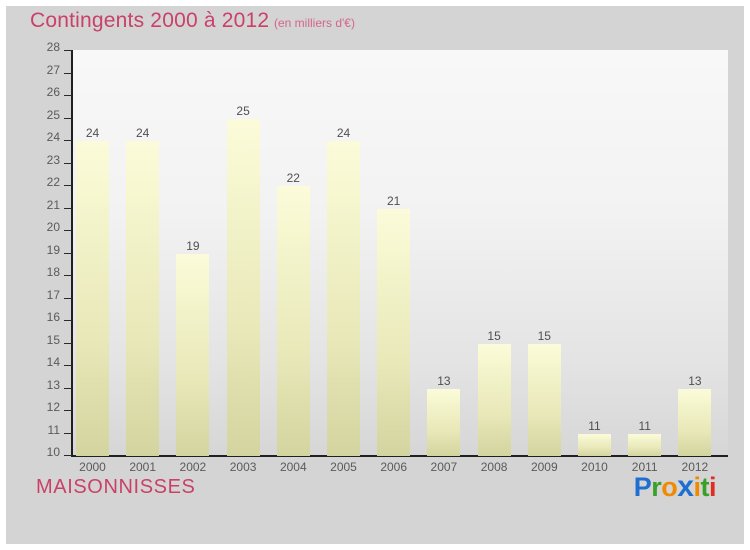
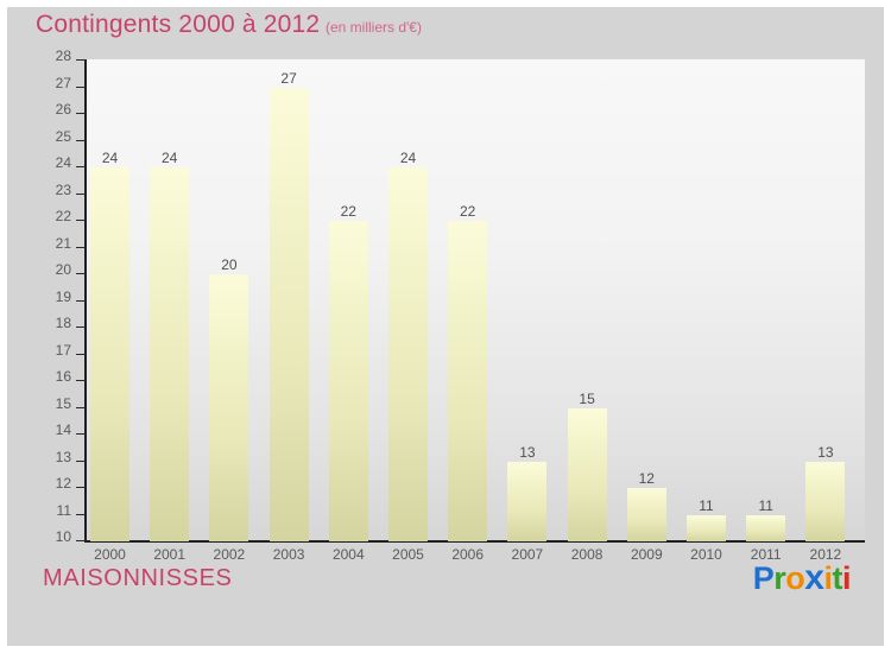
2002: 19 -> 20
2003: 25 -> 27
2006: 21 -> 22
2009: 15 -> 12
